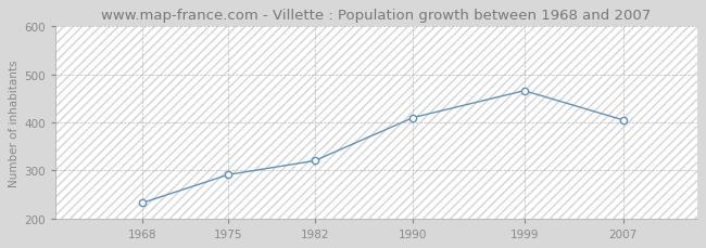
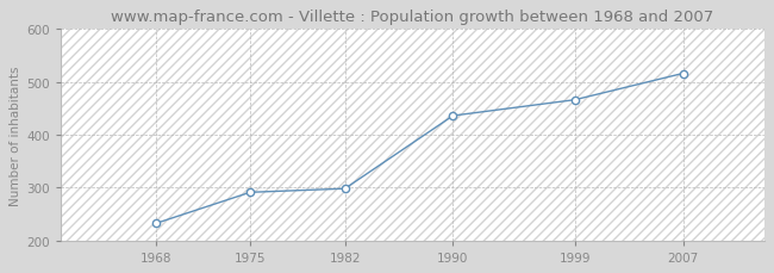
1982: 320 -> 298
1990: 410 -> 436
2007: 405 -> 516
